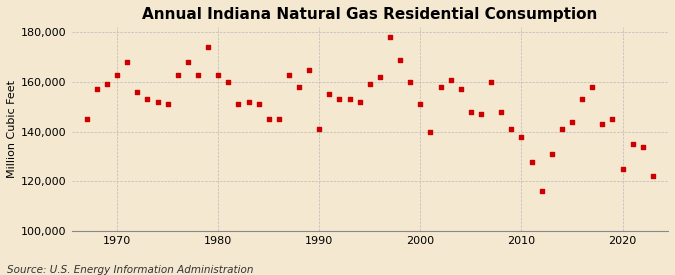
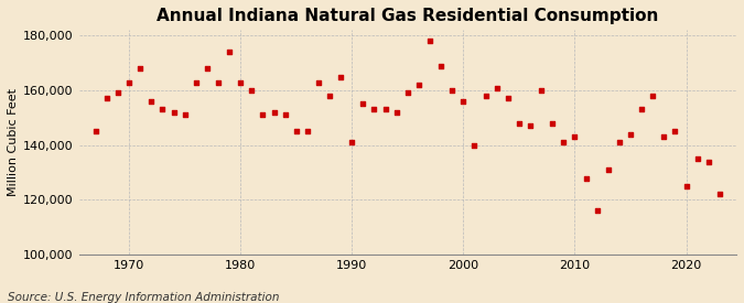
2000: 151,000 -> 156,000
2010: 138,000 -> 143,000
